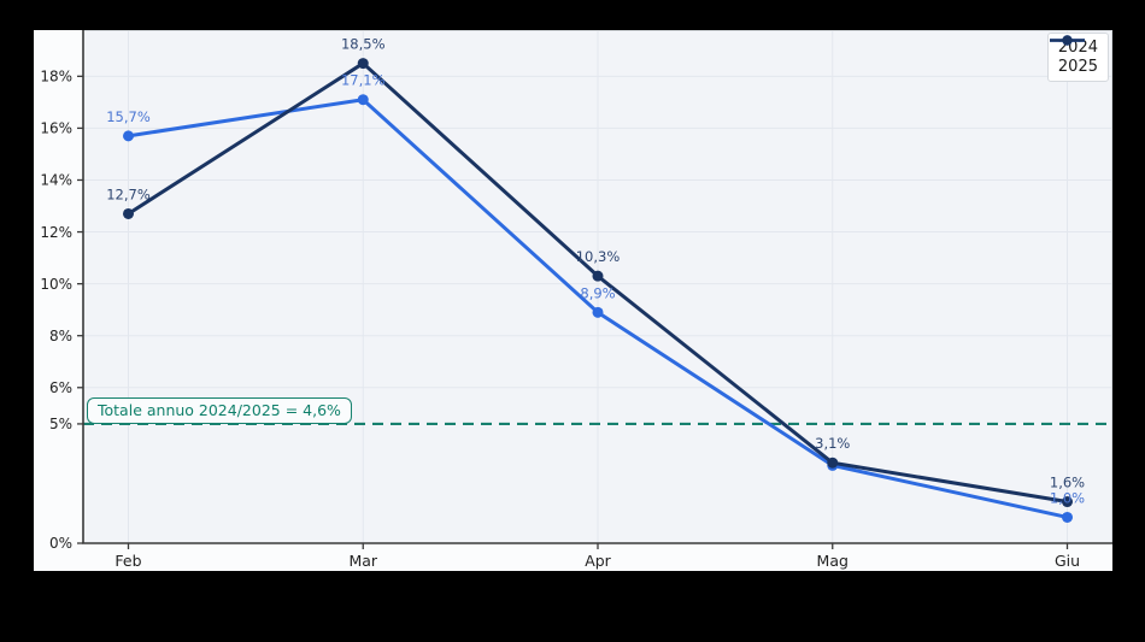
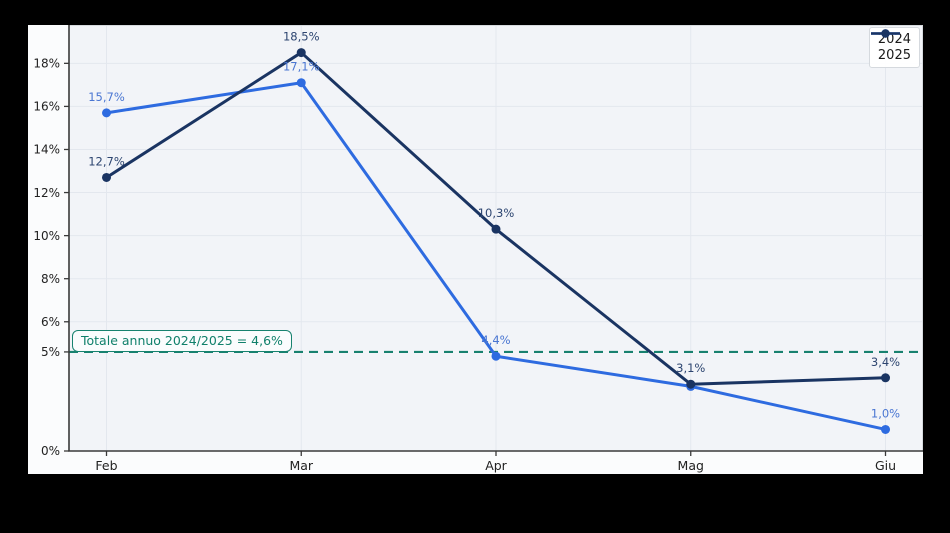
2024/Apr: 8,9% -> 4,4%
2025/Giu: 1,6% -> 3,4%
